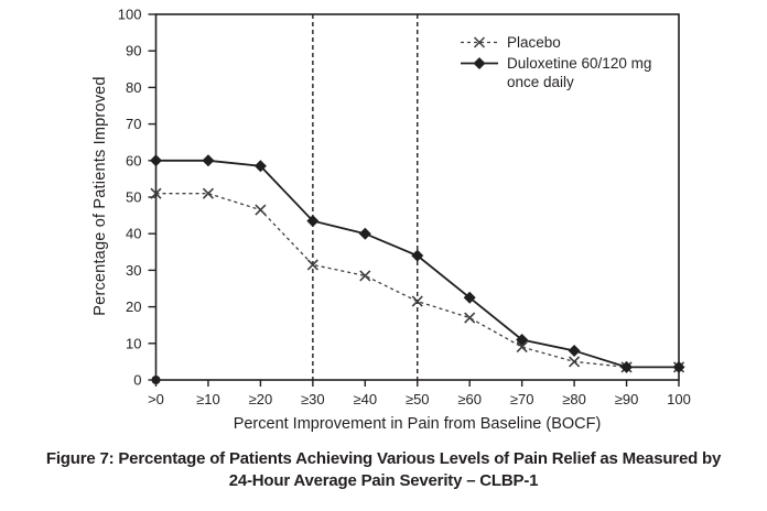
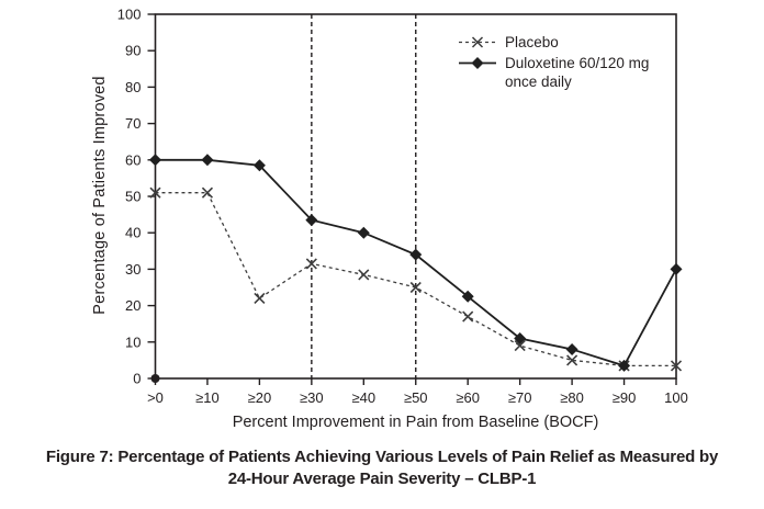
Placebo/≥20: 46 -> 22
Placebo/≥50: 22 -> 25
Duloxetine 60/120 mg once daily/100: 4 -> 30
